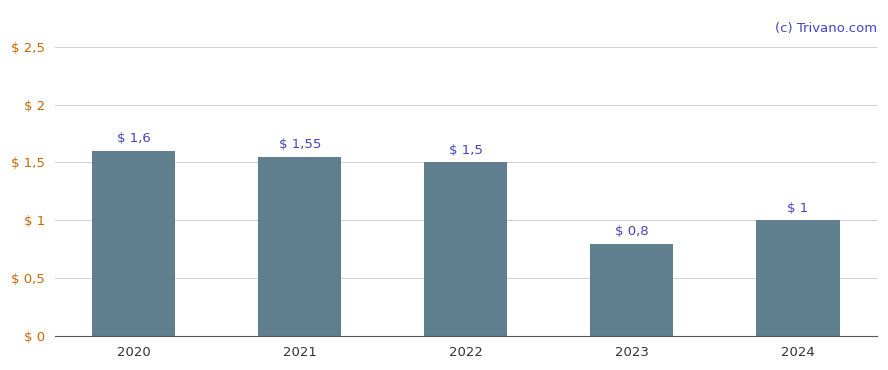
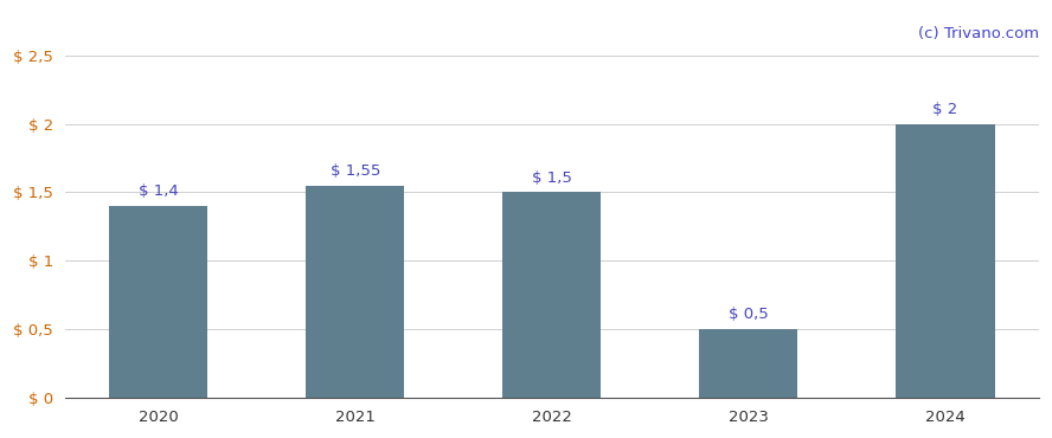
2020: 1,6 -> 1,4
2023: 0,8 -> 0,5
2024: 1 -> 2
